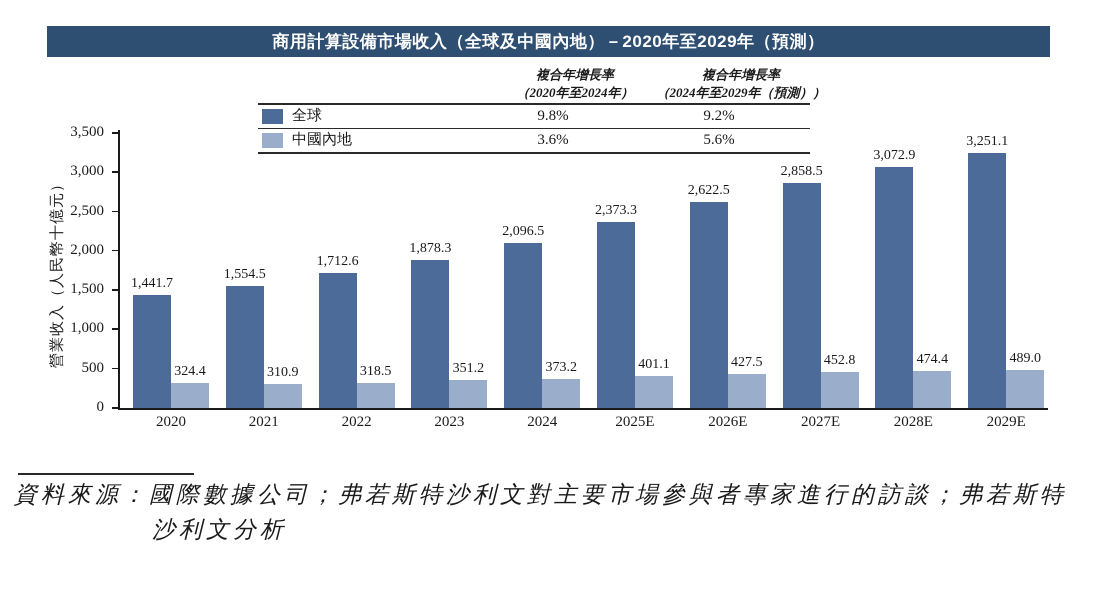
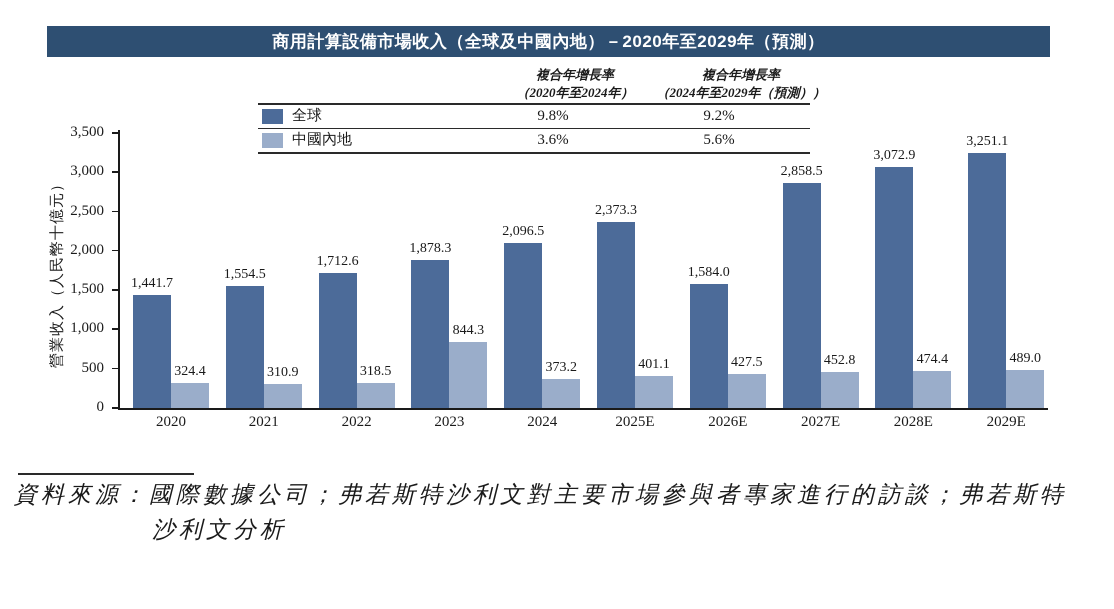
中國內地/2023: 351.2 -> 844.3
全球/2026E: 2,622.5 -> 1,584.0
